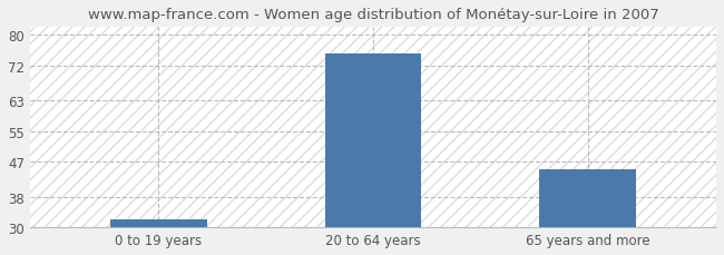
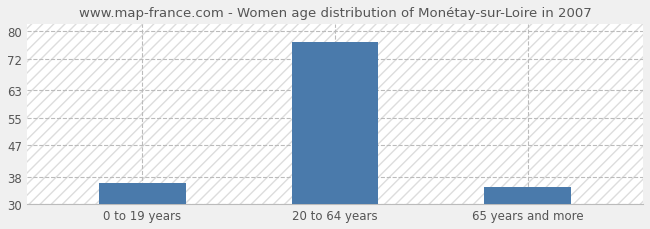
0 to 19 years: 32 -> 36
20 to 64 years: 75 -> 77
65 years and more: 45 -> 35
